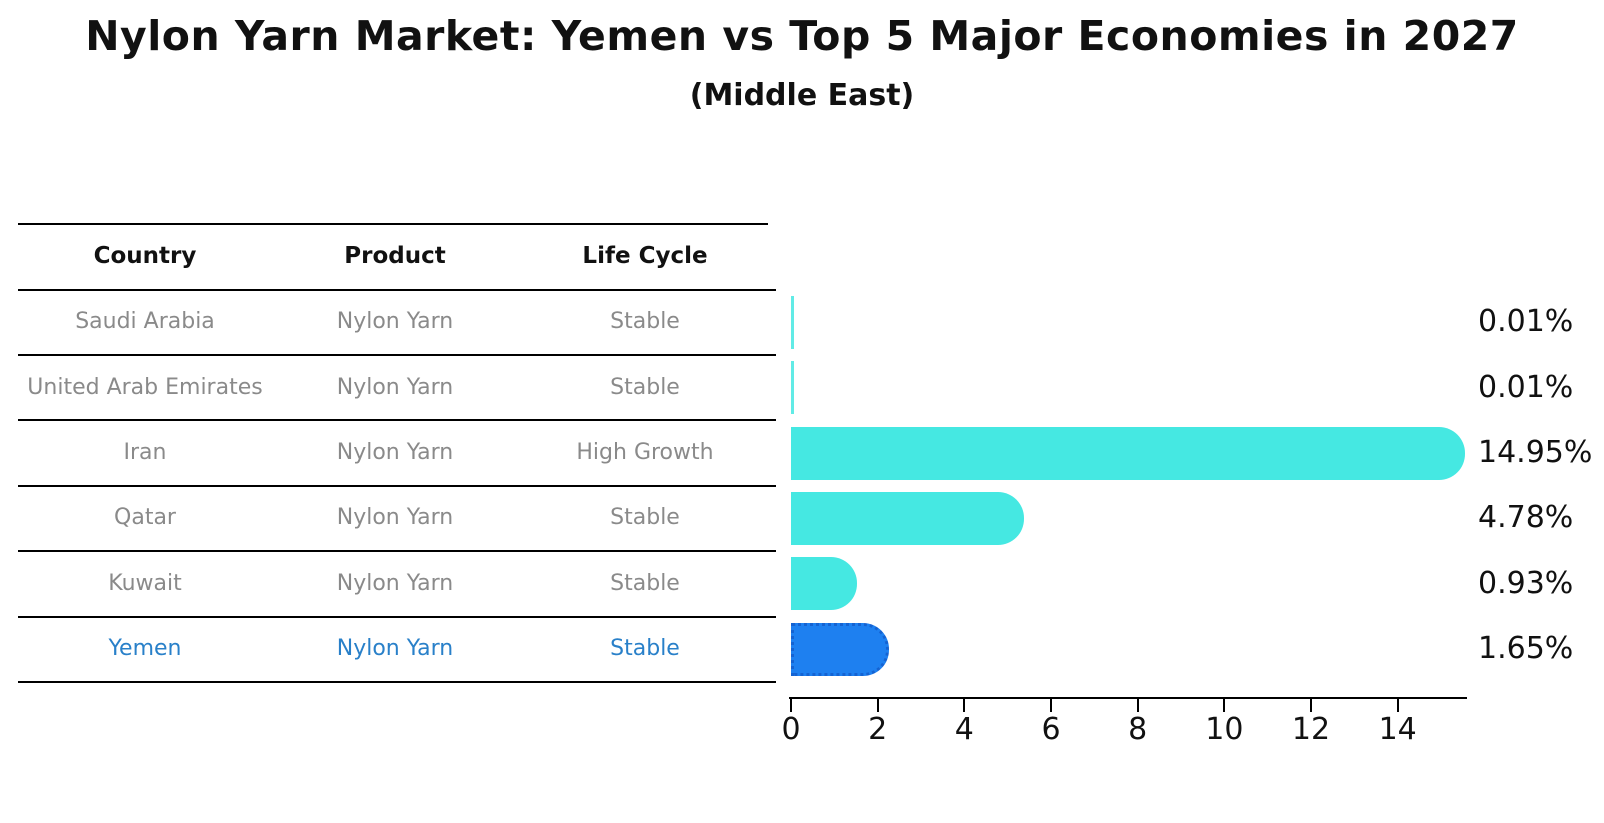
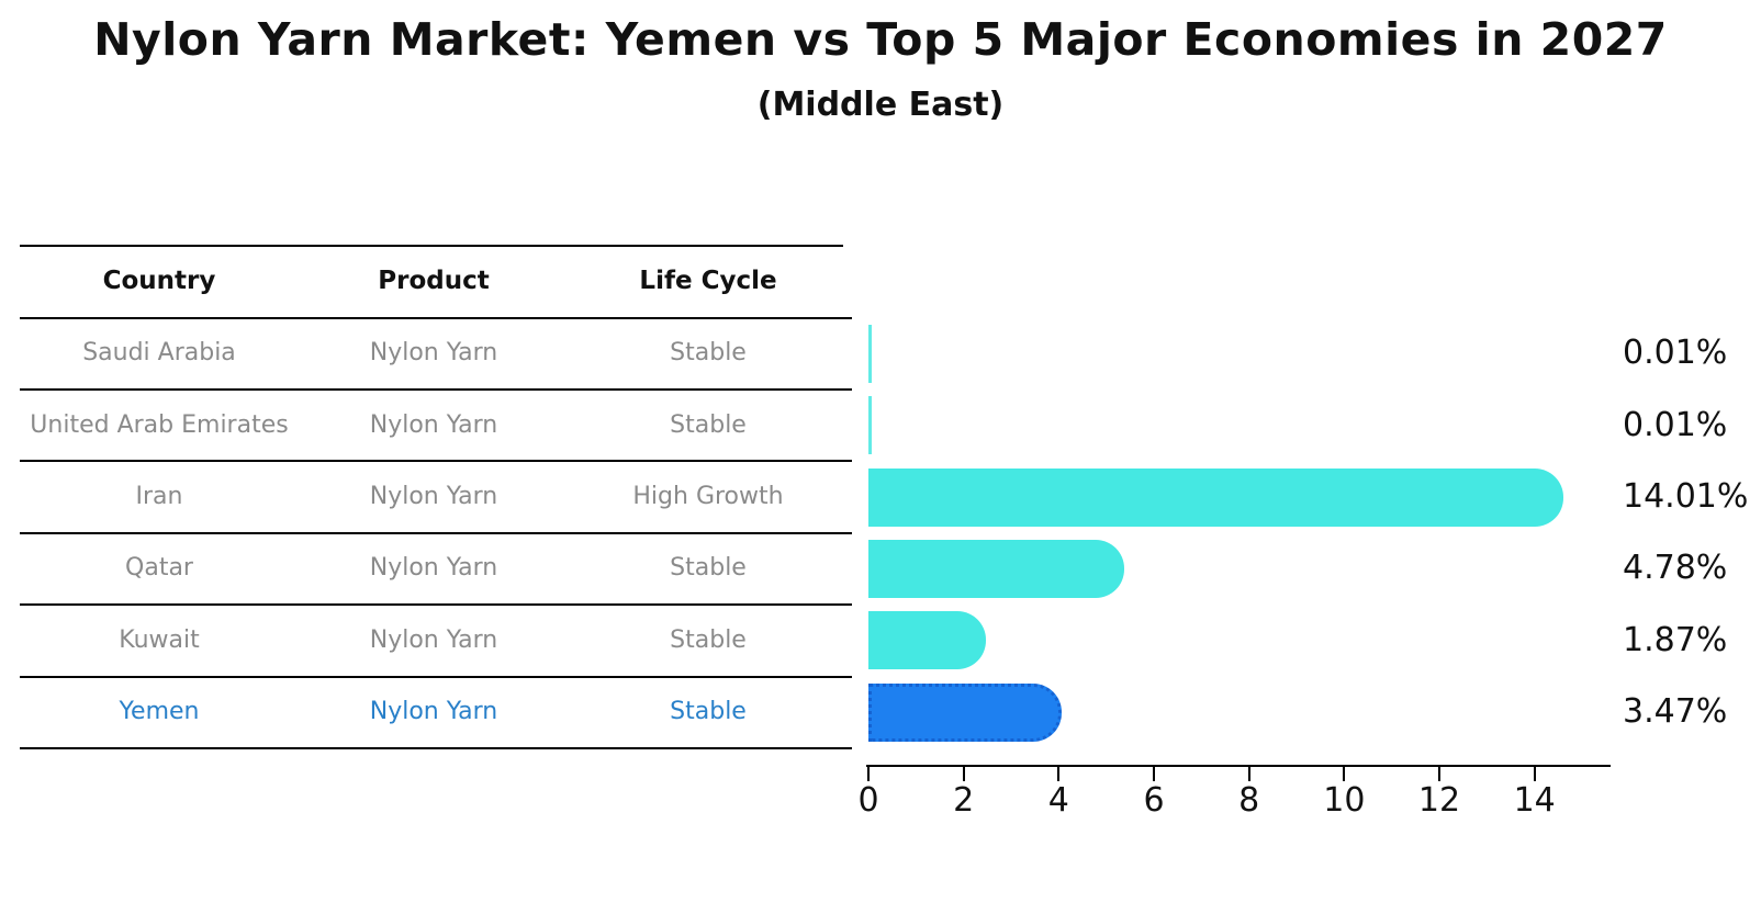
Iran: 14.95% -> 14.01%
Kuwait: 0.93% -> 1.87%
Yemen: 1.65% -> 3.47%
